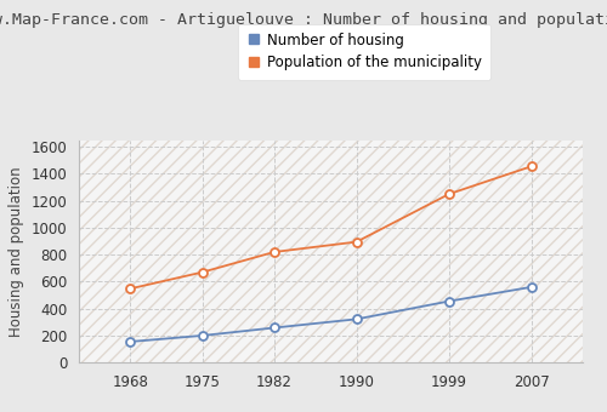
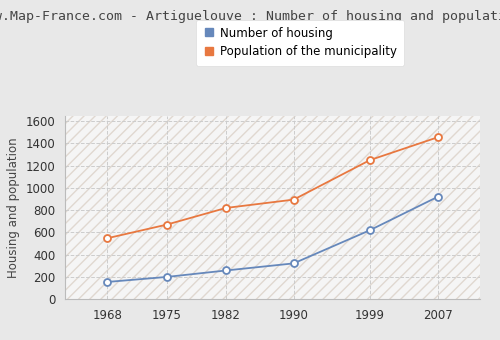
Number of housing/1999: 460 -> 620
Number of housing/2007: 560 -> 920
